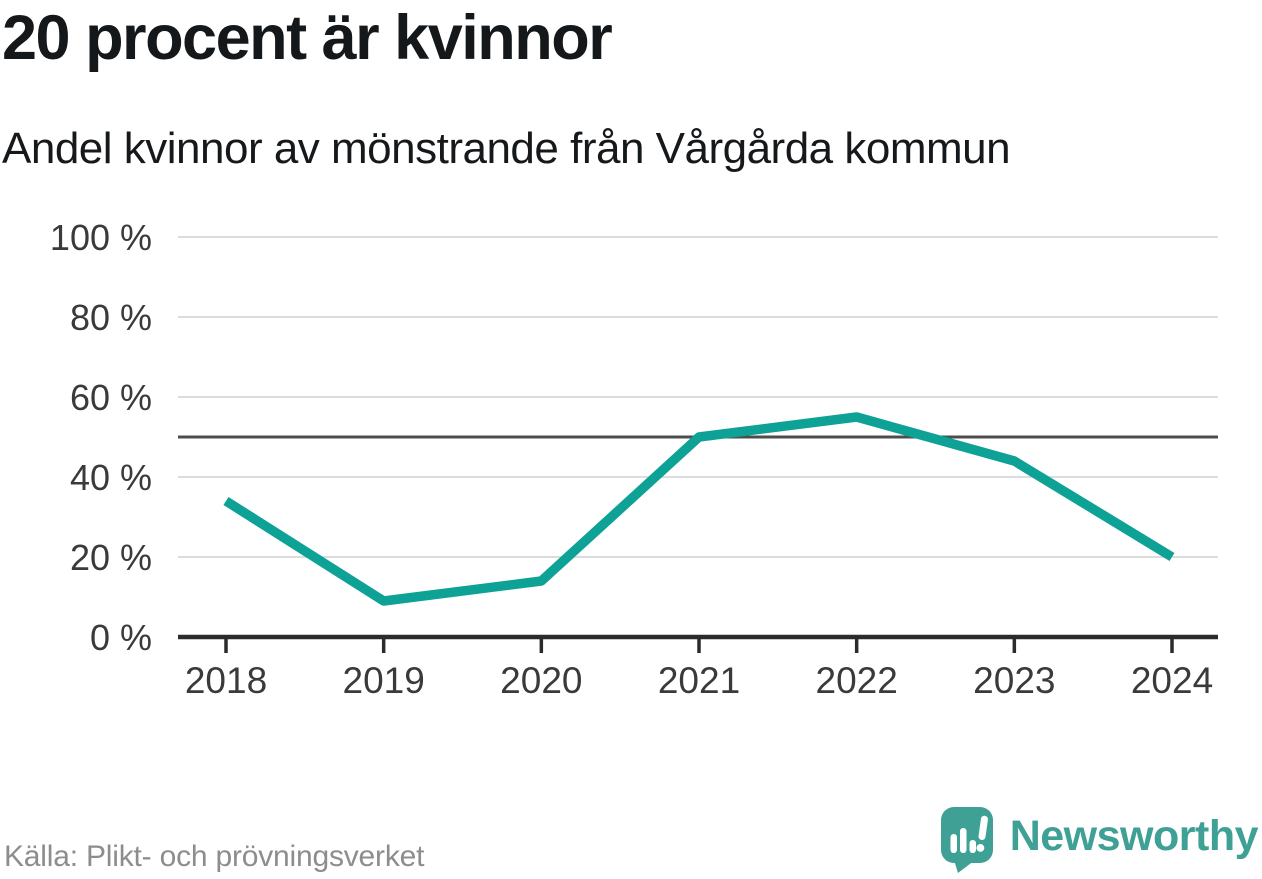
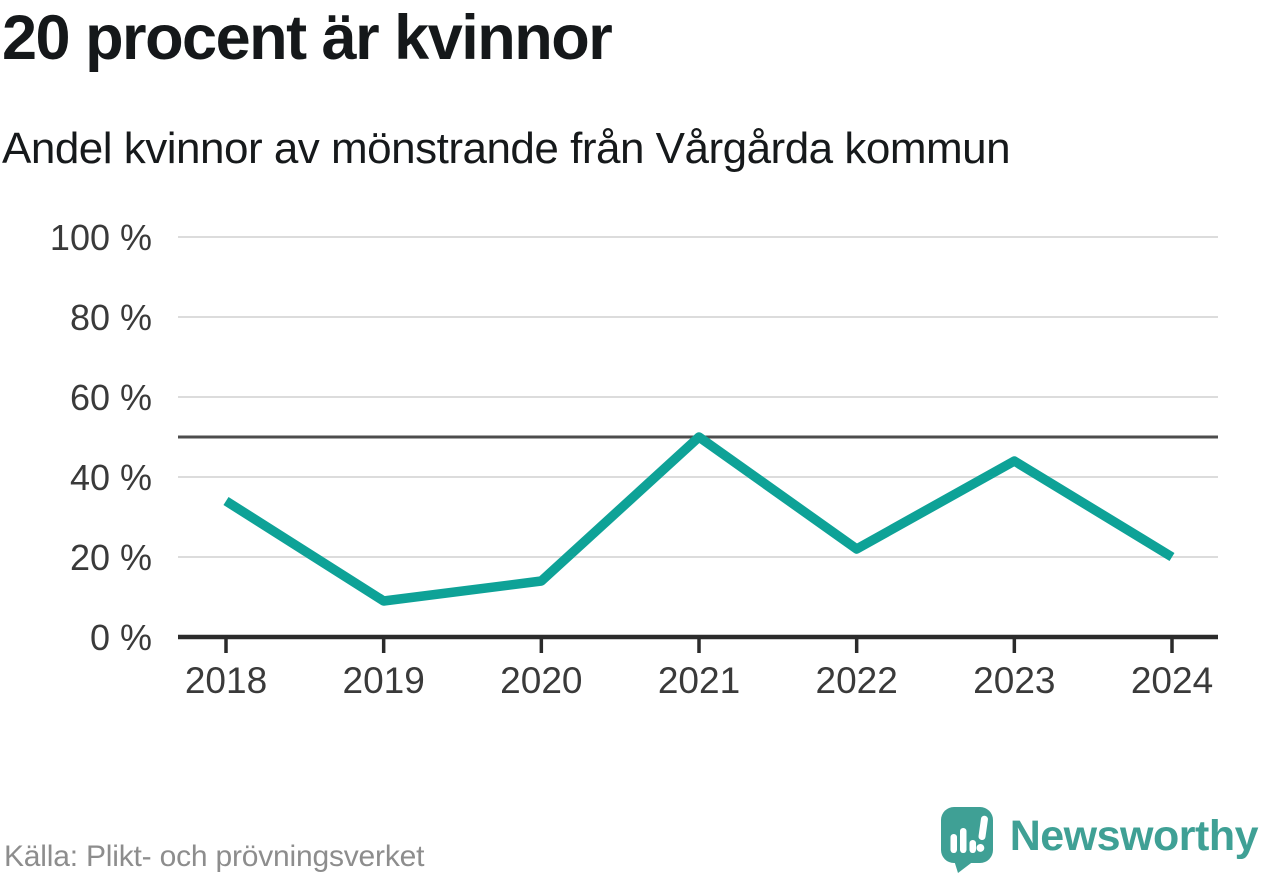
2022: 55% -> 22%
